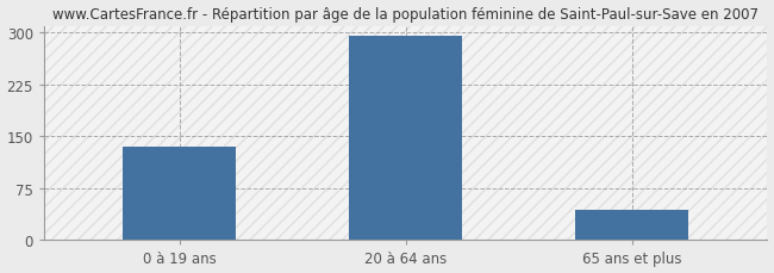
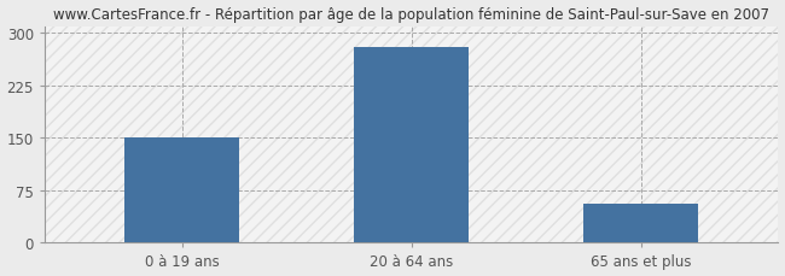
0 à 19 ans: 135 -> 150
20 à 64 ans: 296 -> 280
65 ans et plus: 43 -> 56
